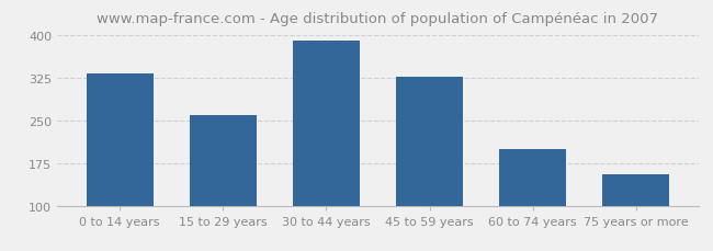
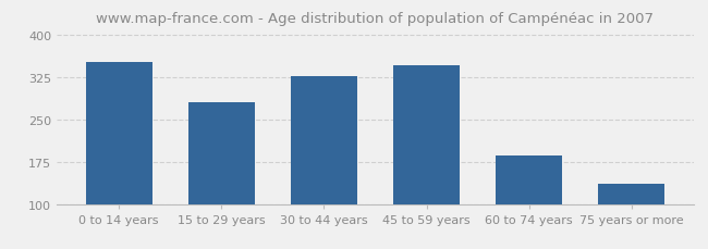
0 to 14 years: 333 -> 352
15 to 29 years: 260 -> 280
30 to 44 years: 390 -> 326
45 to 59 years: 327 -> 346
60 to 74 years: 200 -> 186
75 years or more: 155 -> 136
